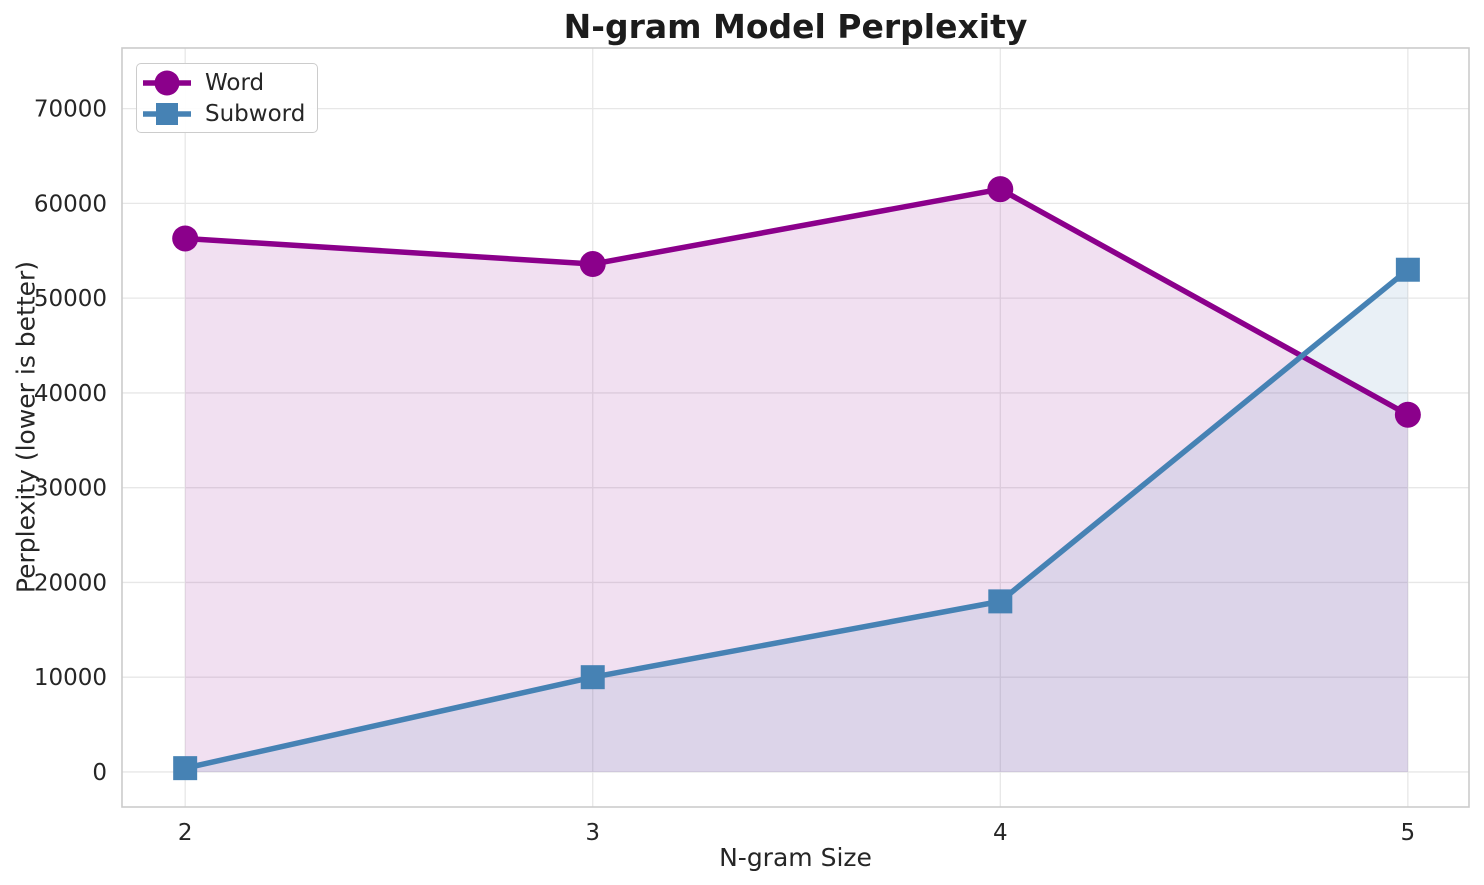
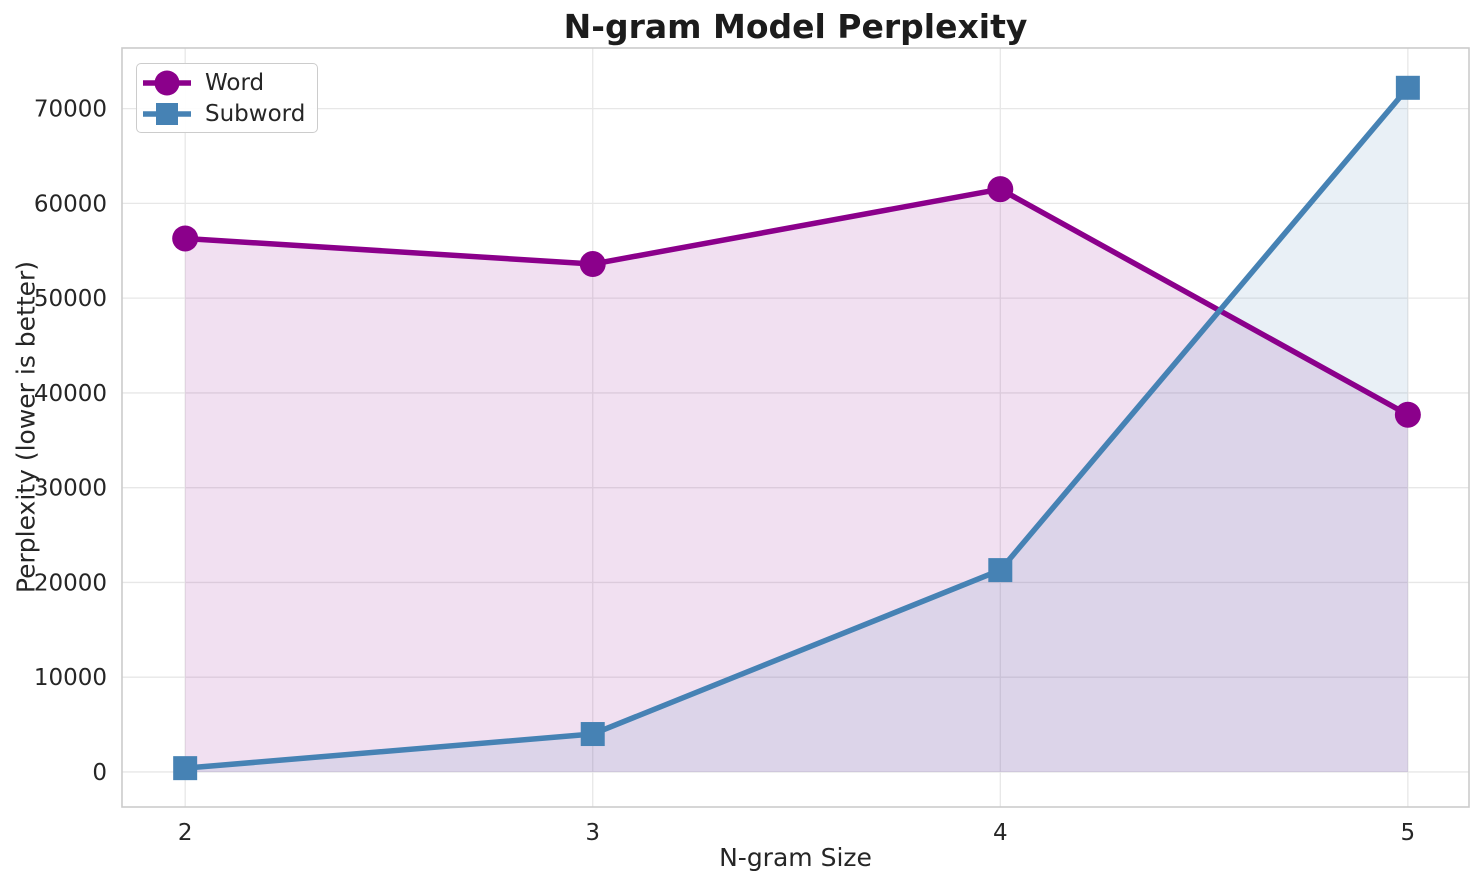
Subword/3: 10000 -> 4000
Subword/4: 18000 -> 21000
Subword/5: 53000 -> 72000
